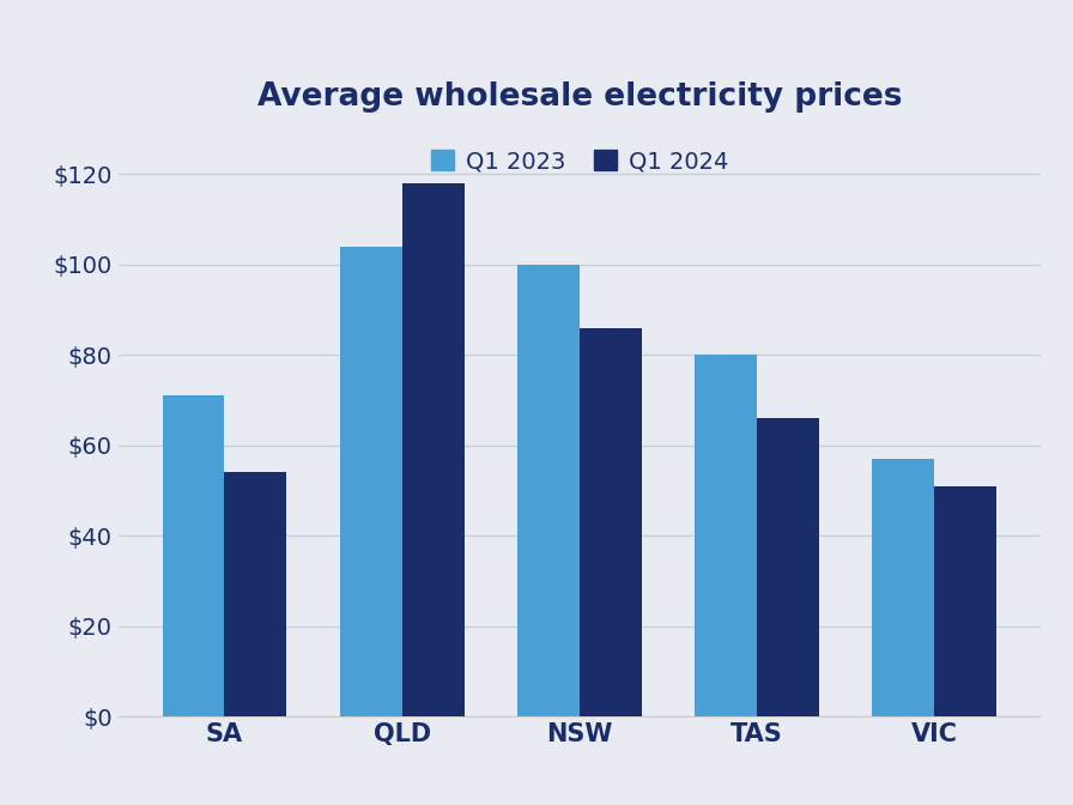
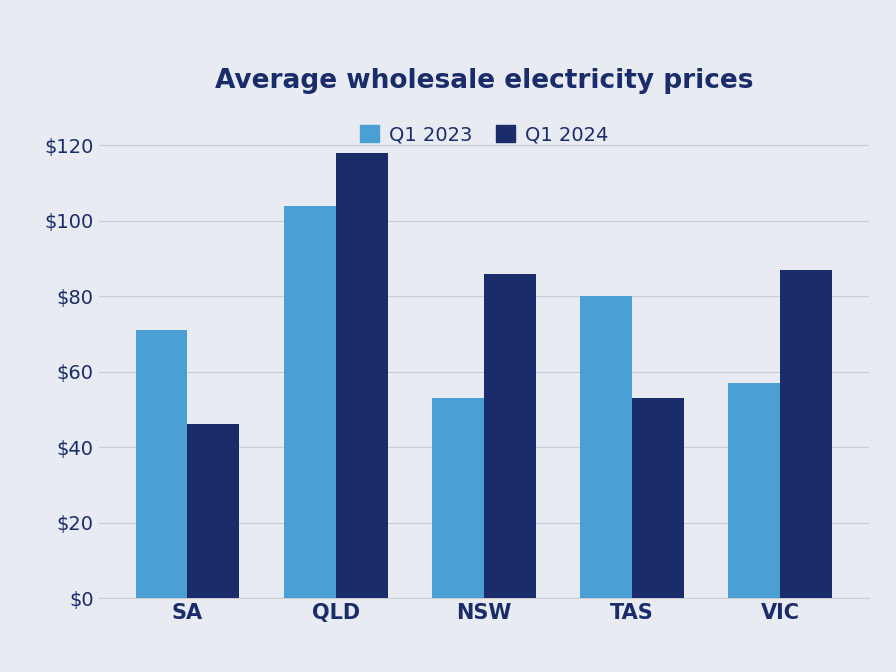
Q1 2024/SA: $54 -> $46
Q1 2023/NSW: $100 -> $53
Q1 2024/TAS: $66 -> $53
Q1 2024/VIC: $51 -> $87
